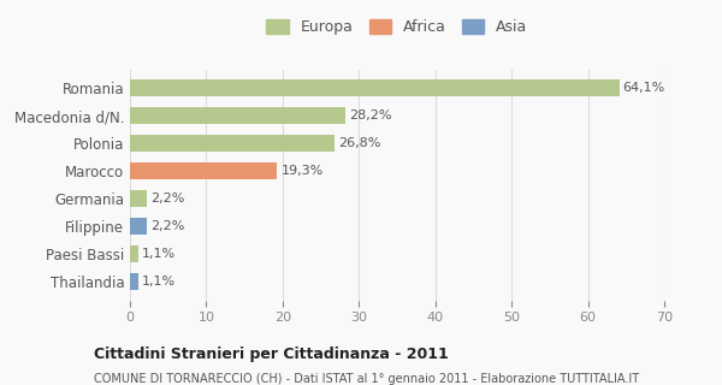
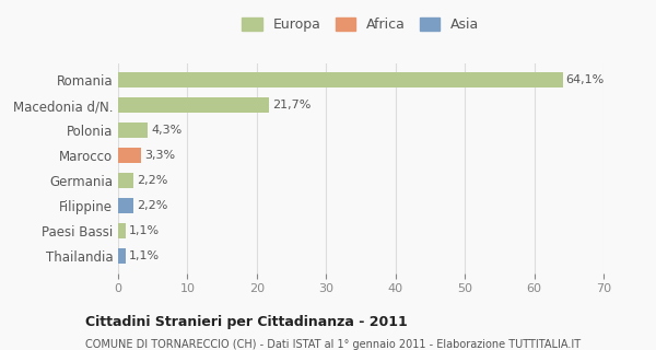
Macedonia d/N.: 28,2% -> 21,7%
Polonia: 26,8% -> 4,3%
Marocco: 19,3% -> 3,3%
